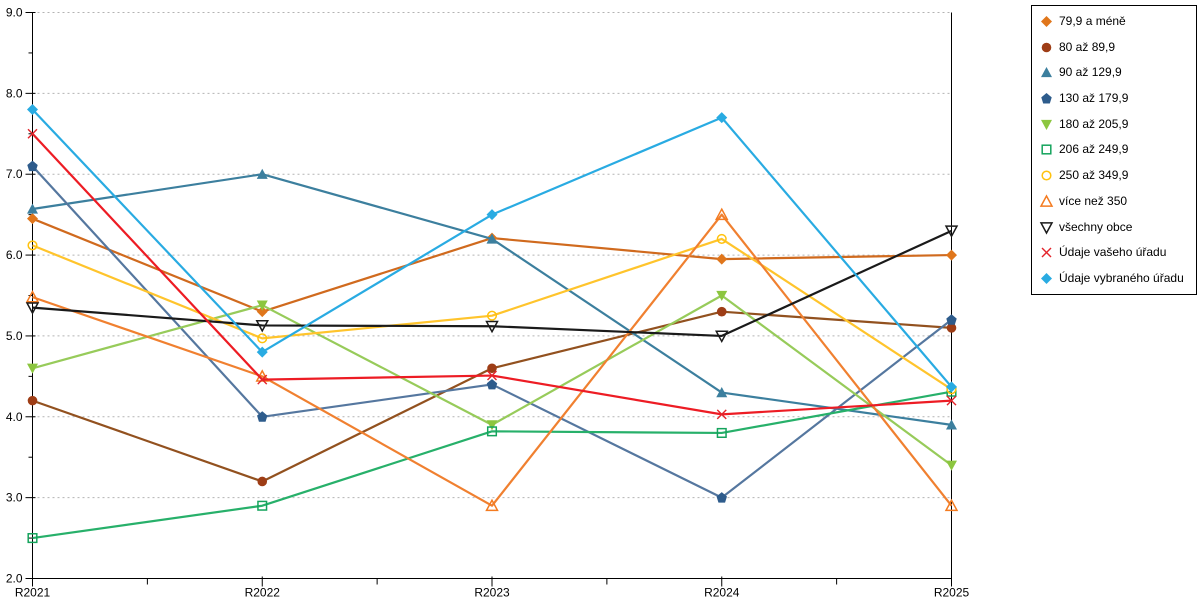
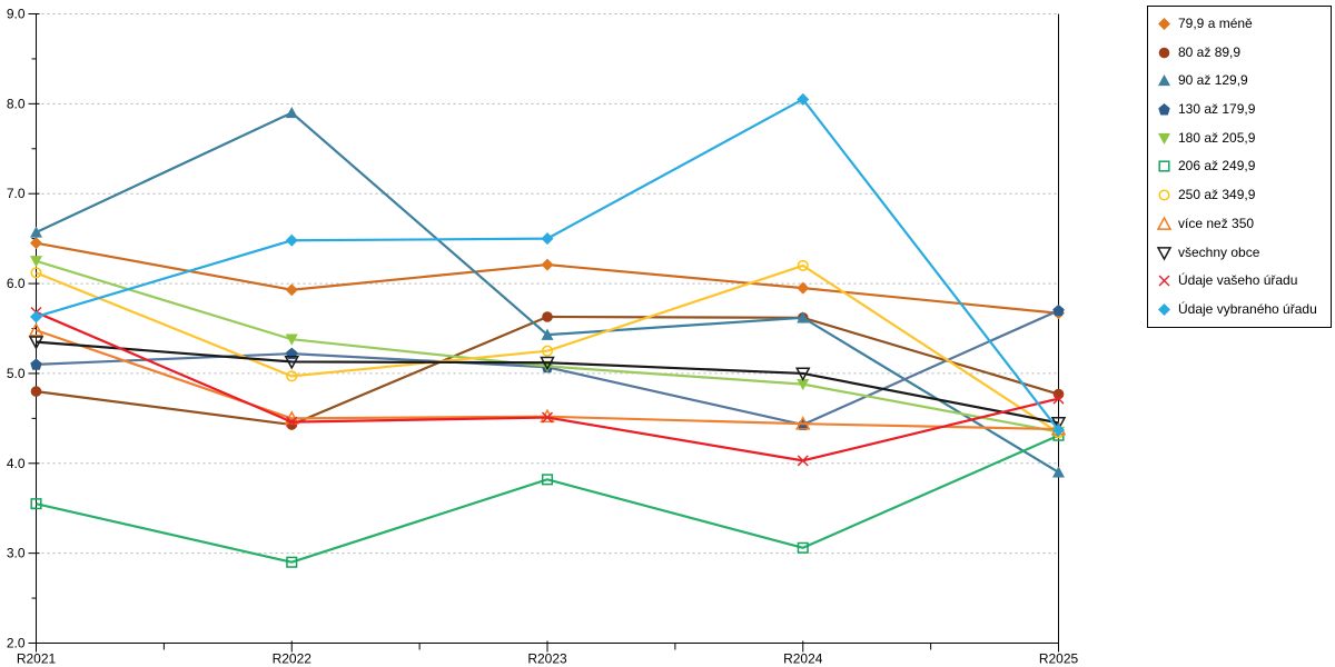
80 až 89,9/R2021: 4.2 -> 4.8
130 až 179,9/R2021: 7.1 -> 5.1
180 až 205,9/R2021: 4.6 -> 6.2
206 až 249,9/R2021: 2.5 -> 3.5
Údaje vašeho úřadu/R2021: 7.5 -> 5.7
Údaje vybraného úřadu/R2021: 7.8 -> 5.6
79,9 a méně/R2022: 5.3 -> 5.9
80 až 89,9/R2022: 3.2 -> 4.4
90 až 129,9/R2022: 7.0 -> 7.9
130 až 179,9/R2022: 4.0 -> 5.2
Údaje vybraného úřadu/R2022: 4.8 -> 6.5
80 až 89,9/R2023: 4.6 -> 5.6
90 až 129,9/R2023: 6.2 -> 5.4
130 až 179,9/R2023: 4.4 -> 5.1
180 až 205,9/R2023: 3.9 -> 5.1
více než 350/R2023: 2.9 -> 4.5
80 až 89,9/R2024: 5.3 -> 5.6
90 až 129,9/R2024: 4.3 -> 5.6
130 až 179,9/R2024: 3.0 -> 4.4
180 až 205,9/R2024: 5.5 -> 4.9
206 až 249,9/R2024: 3.8 -> 3.1
více než 350/R2024: 6.5 -> 4.4
Údaje vybraného úřadu/R2024: 7.7 -> 8.1
79,9 a méně/R2025: 6.0 -> 5.7
80 až 89,9/R2025: 5.1 -> 4.8
130 až 179,9/R2025: 5.2 -> 5.7
180 až 205,9/R2025: 3.4 -> 4.3
více než 350/R2025: 2.9 -> 4.4
všechny obce/R2025: 6.3 -> 4.5
Údaje vašeho úřadu/R2025: 4.2 -> 4.7
